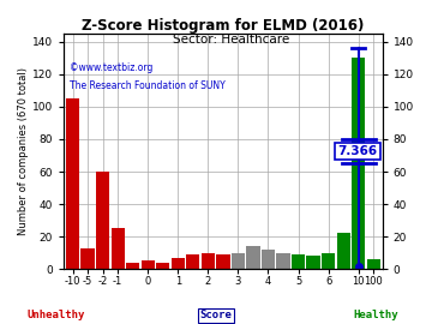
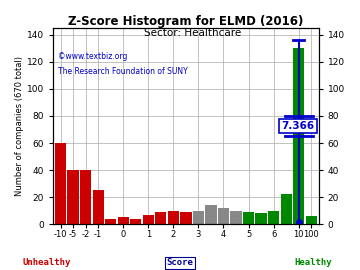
-10: 105 -> 60
-5: 13 -> 40
-2: 60 -> 40
